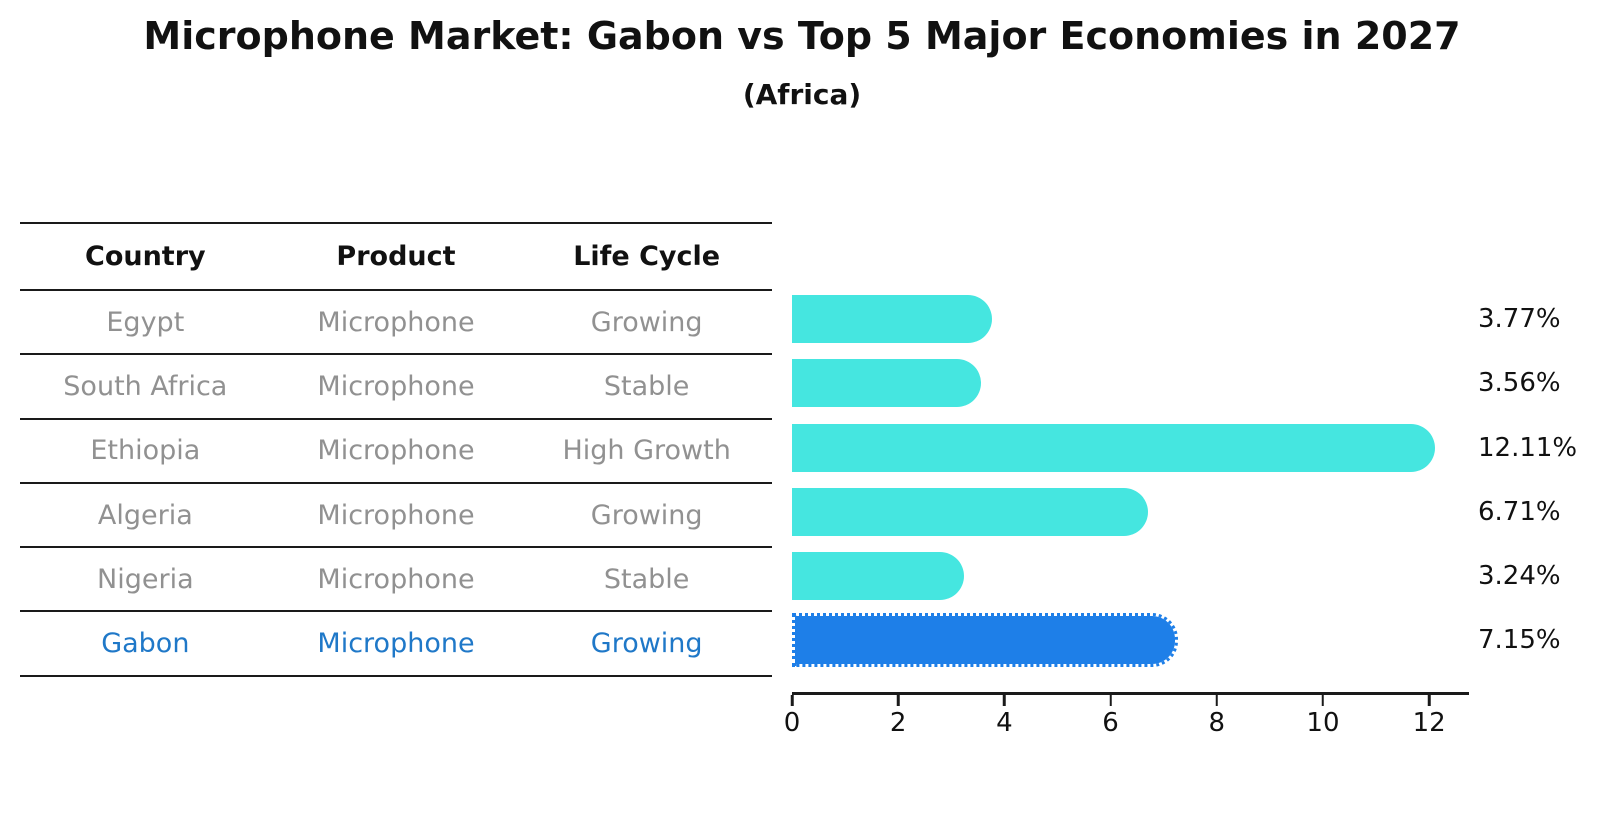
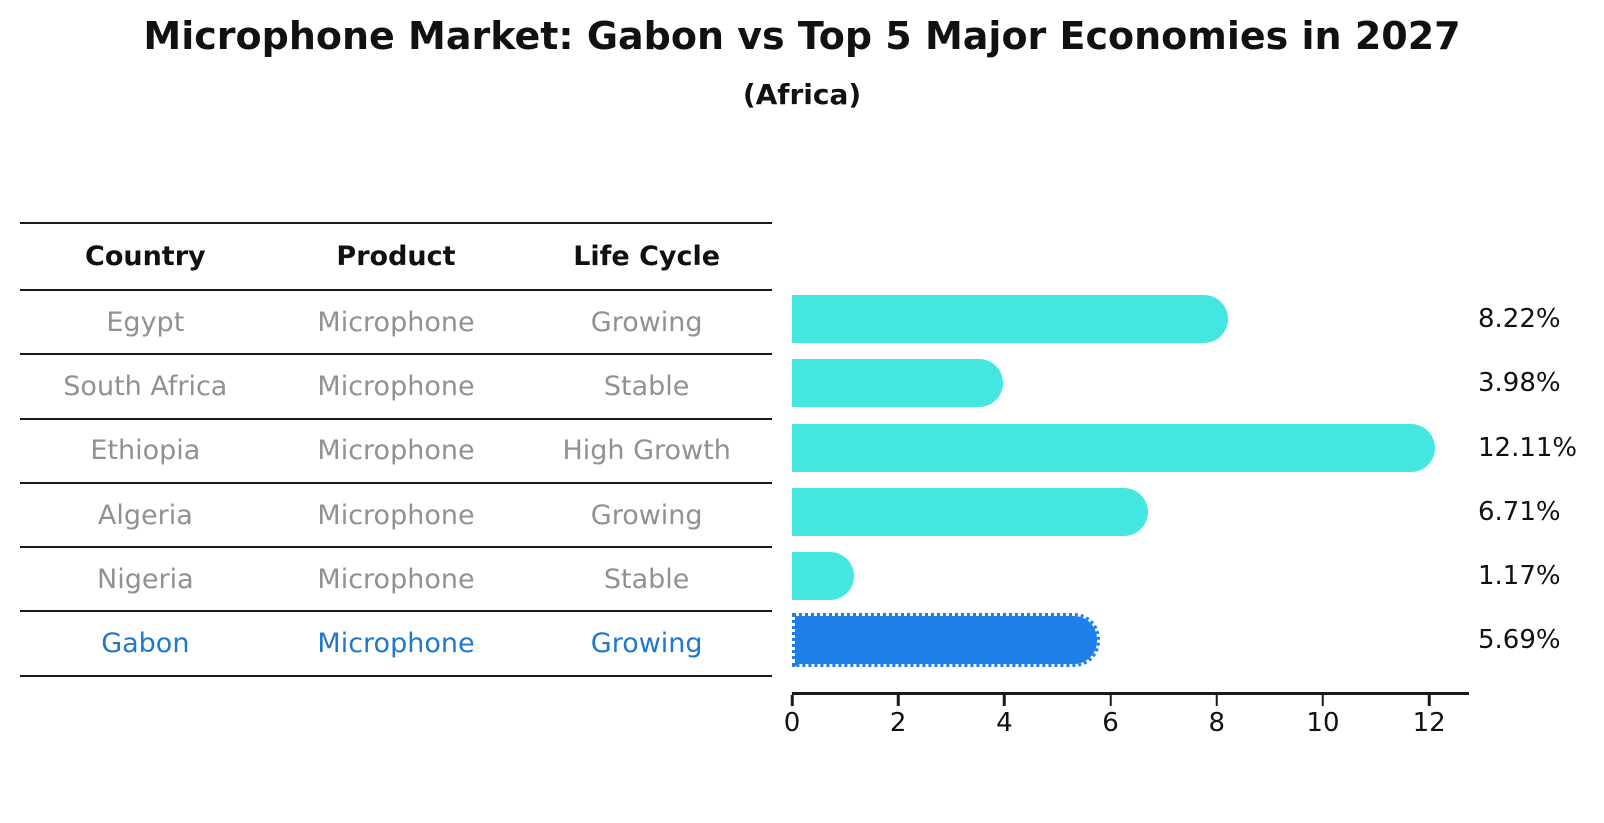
Egypt: 3.77% -> 8.22%
South Africa: 3.56% -> 3.98%
Nigeria: 3.24% -> 1.17%
Gabon: 7.15% -> 5.69%
